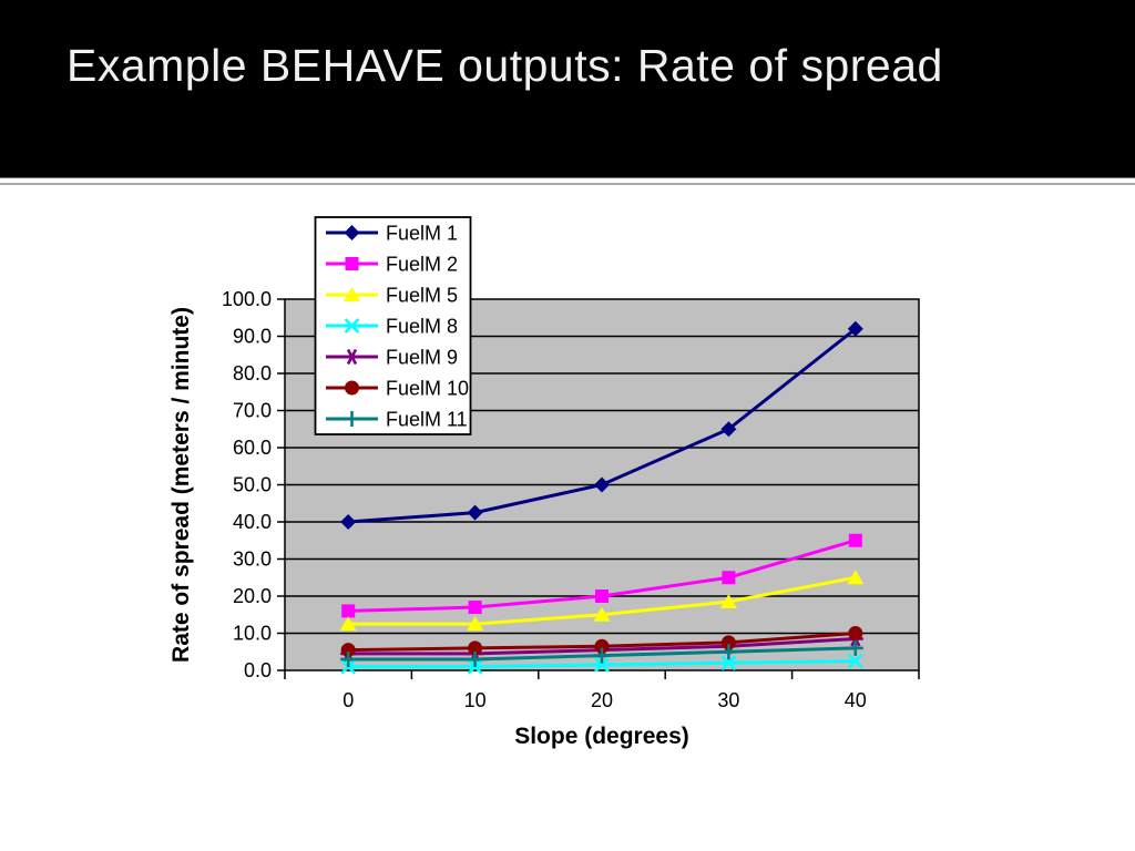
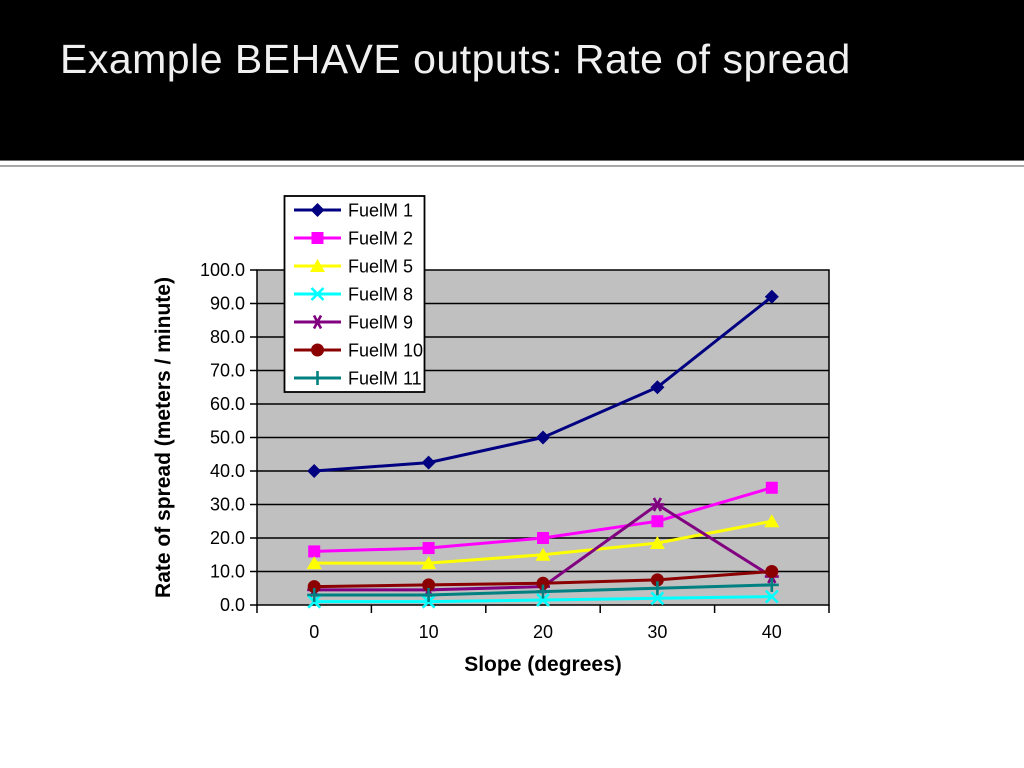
FuelM 9/30: 6 -> 30
